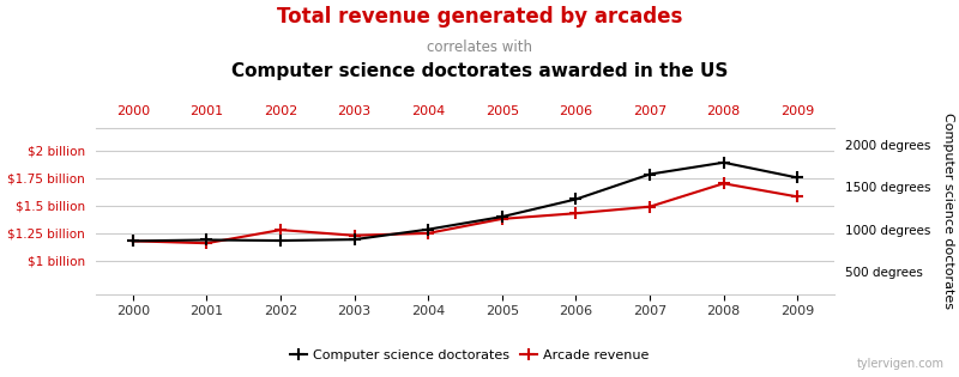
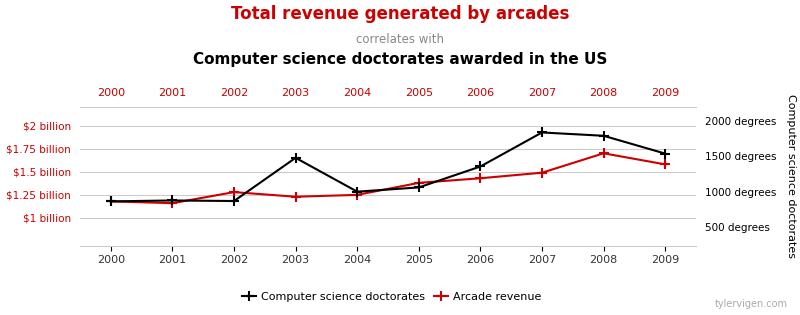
Computer science doctorates/2003: 880 degrees -> 1480 degrees
Computer science doctorates/2005: 1150 degrees -> 1060 degrees
Computer science doctorates/2007: 1650 degrees -> 1840 degrees
Computer science doctorates/2009: 1610 degrees -> 1540 degrees
